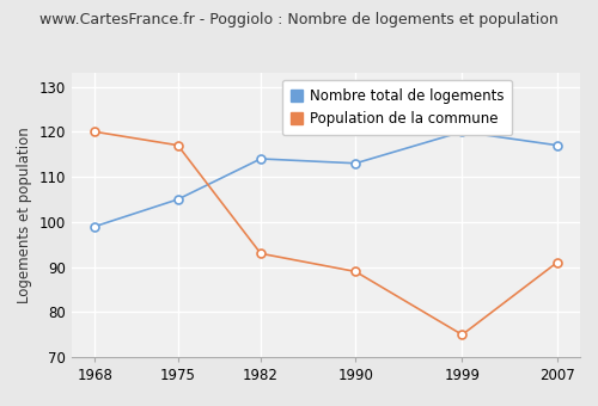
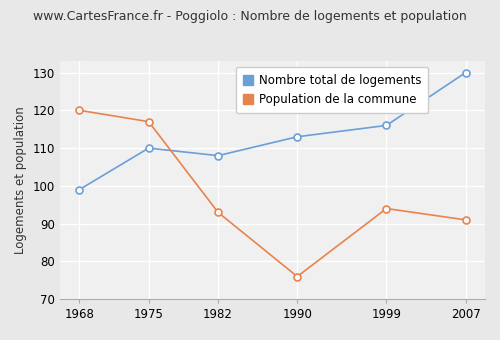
Nombre total de logements/1975: 105 -> 110
Nombre total de logements/1982: 114 -> 108
Population de la commune/1990: 89 -> 76
Nombre total de logements/1999: 120 -> 116
Population de la commune/1999: 75 -> 94
Nombre total de logements/2007: 117 -> 130
